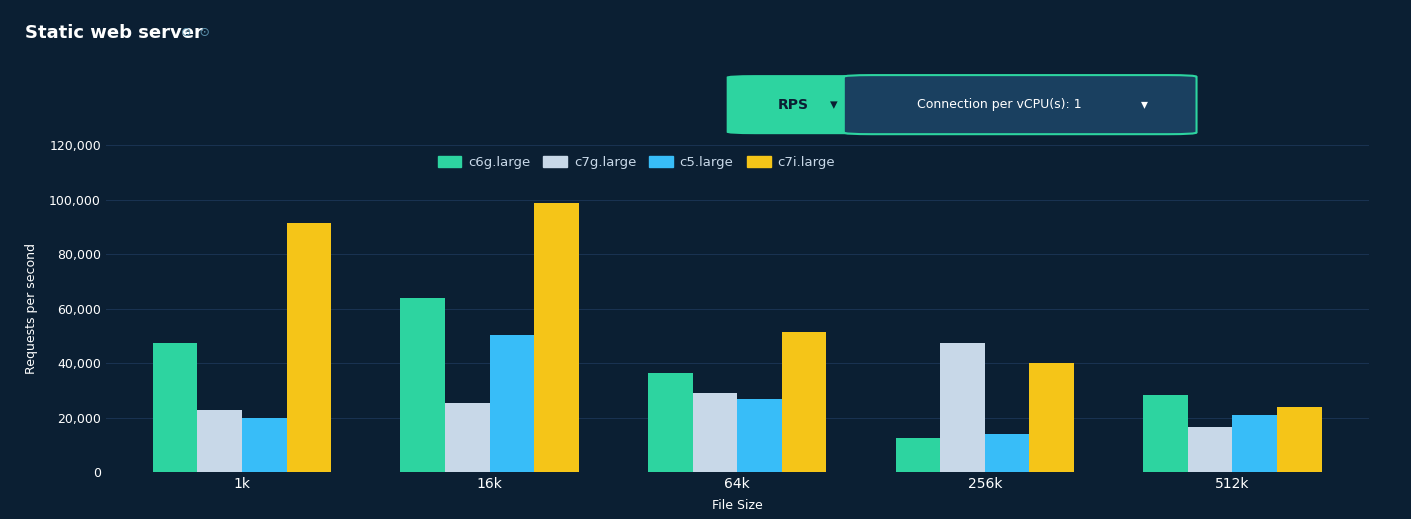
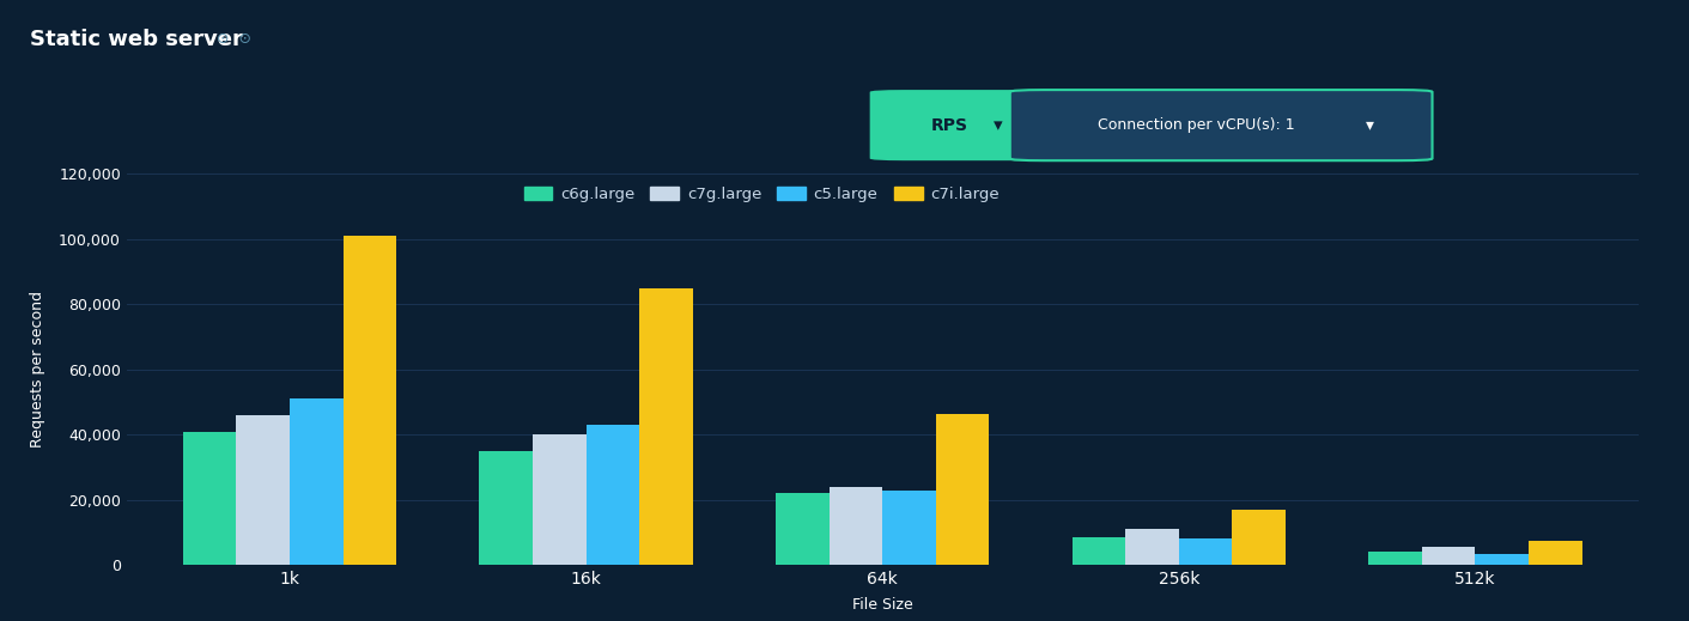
c6g.large/1k: 47,500 -> 41,000
c7g.large/1k: 23,000 -> 46,000
c5.large/1k: 20,000 -> 51,000
c7i.large/1k: 91,500 -> 101,000
c6g.large/16k: 64,000 -> 35,000
c7g.large/16k: 25,500 -> 40,000
c5.large/16k: 50,500 -> 43,000
c7i.large/16k: 99,000 -> 85,000
c6g.large/64k: 36,500 -> 22,000
c7g.large/64k: 29,000 -> 24,000
c5.large/64k: 27,000 -> 23,000
c7i.large/64k: 51,500 -> 46,500
c6g.large/256k: 12,500 -> 8,500
c7g.large/256k: 47,500 -> 11,000
c5.large/256k: 14,000 -> 8,000
c7i.large/256k: 40,000 -> 17,000
c6g.large/512k: 28,500 -> 4,000
c7g.large/512k: 16,500 -> 5,500
c5.large/512k: 21,000 -> 3,500
c7i.large/512k: 24,000 -> 7,500
